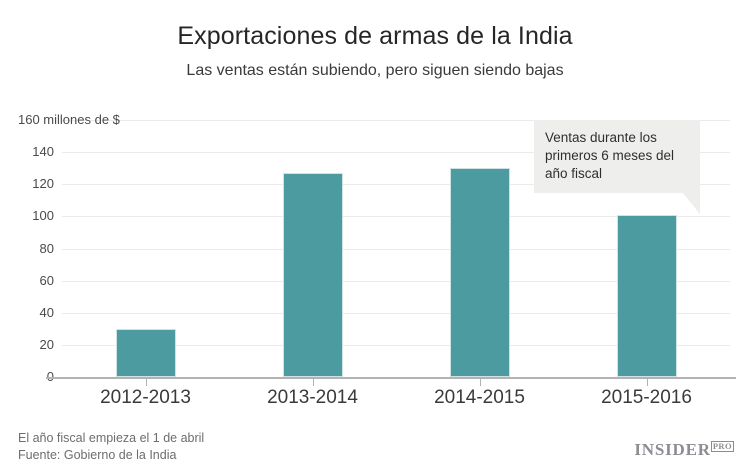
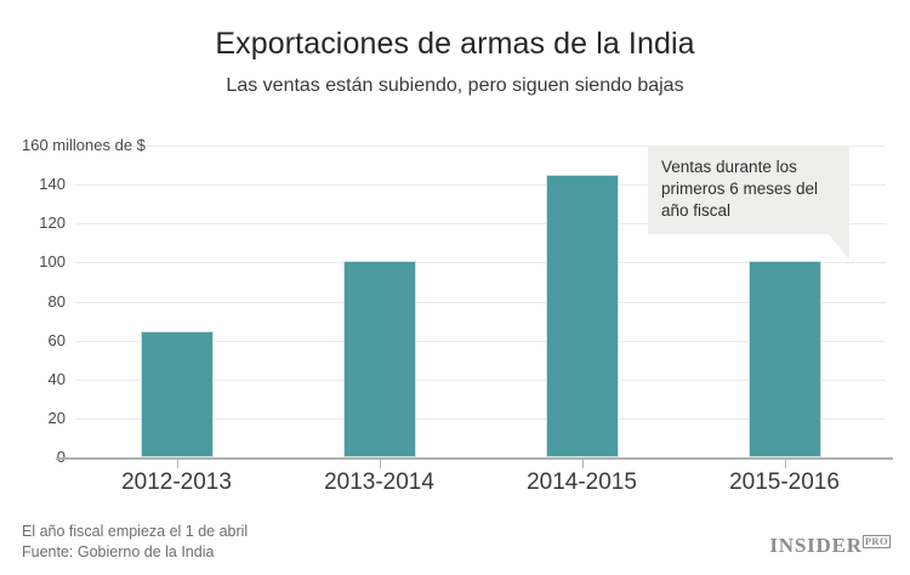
2012-2013: 30 -> 65
2013-2014: 127 -> 101
2014-2015: 130 -> 145
